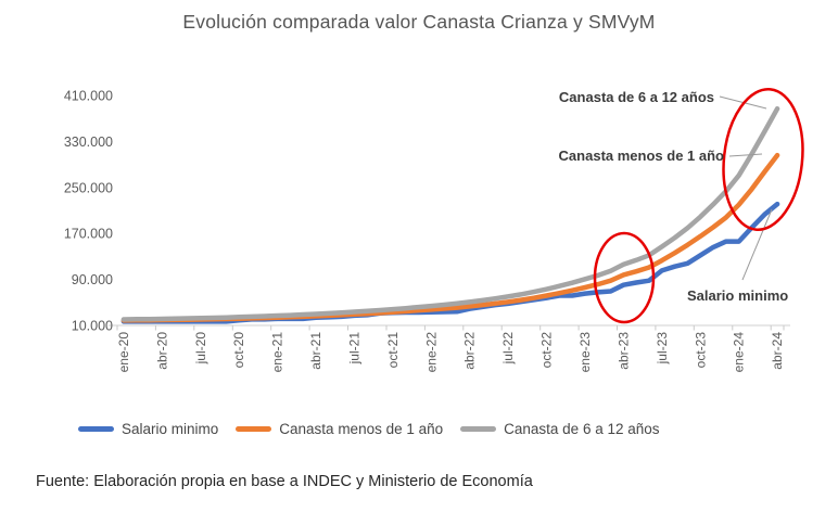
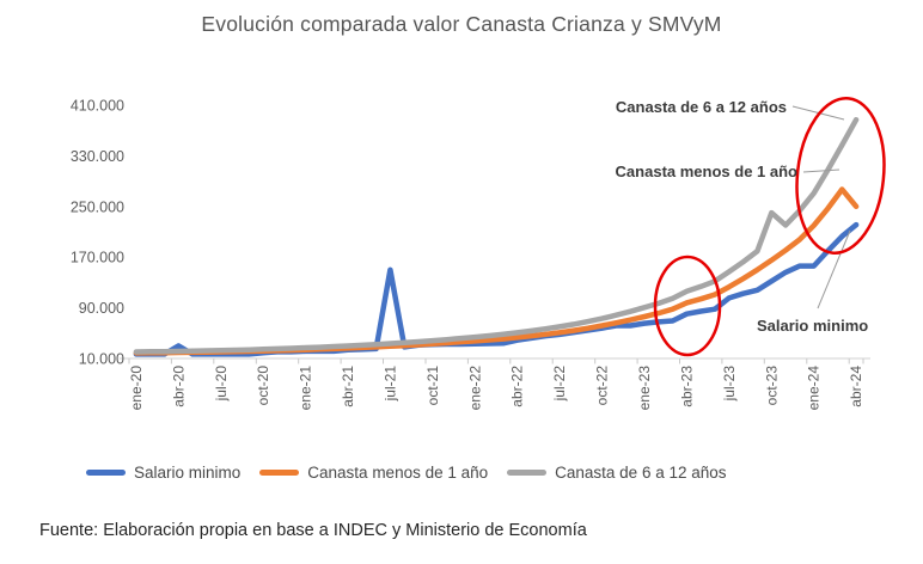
Salario minimo/abr-20: 20000 -> 30000
Salario minimo/jul-21: 30000 -> 150000
Canasta de 6 a 12 años/oct-23: 200000 -> 240000
Canasta menos de 1 año/abr-24: 310000 -> 250000
